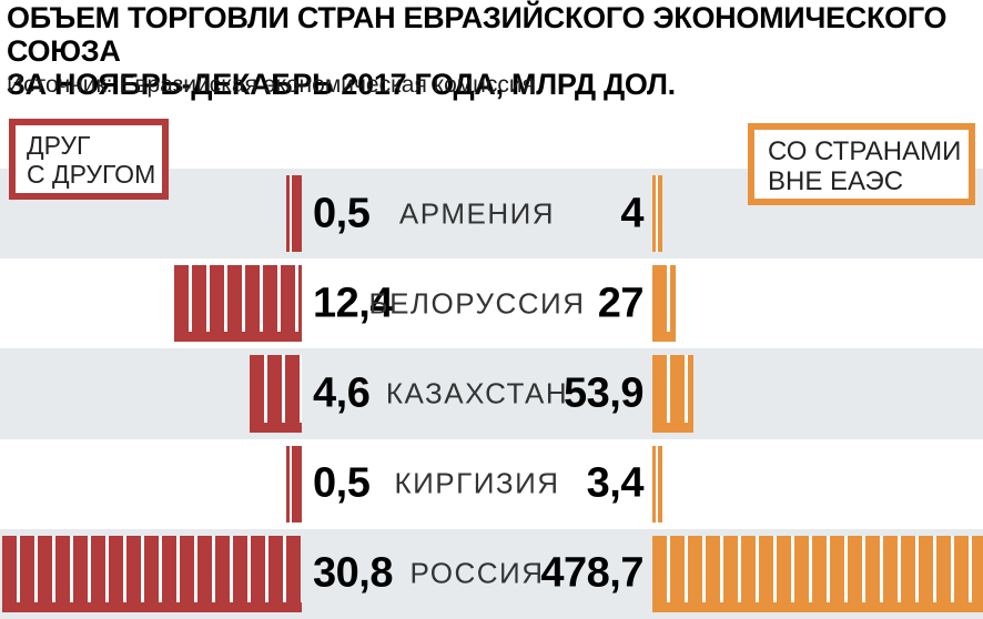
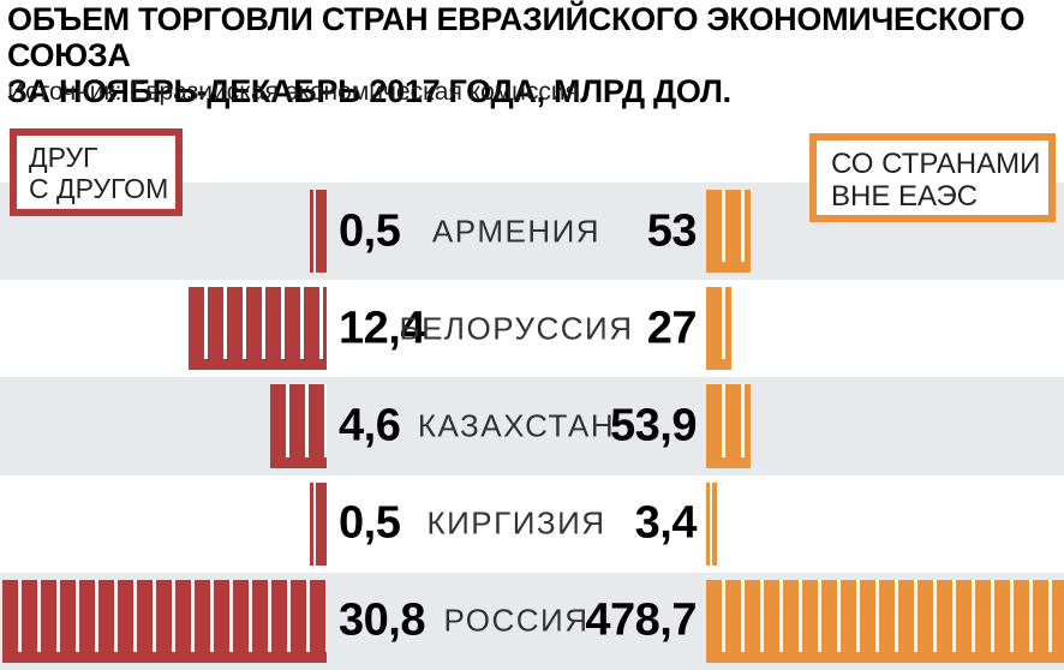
СО СТРАНАМИ ВНЕ ЕАЭС/АРМЕНИЯ: 4 -> 53
